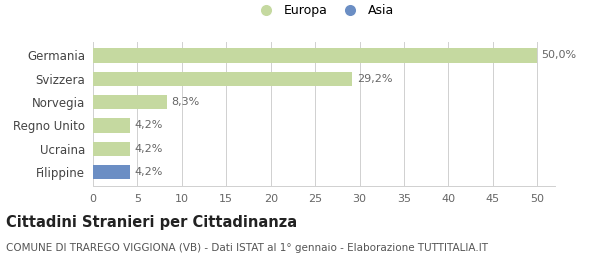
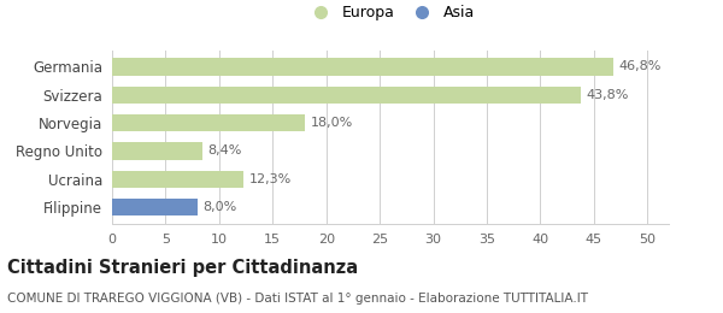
Germania: 50,0% -> 46,8%
Svizzera: 29,2% -> 43,8%
Norvegia: 8,3% -> 18,0%
Regno Unito: 4,2% -> 8,4%
Ucraina: 4,2% -> 12,3%
Filippine: 4,2% -> 8,0%
